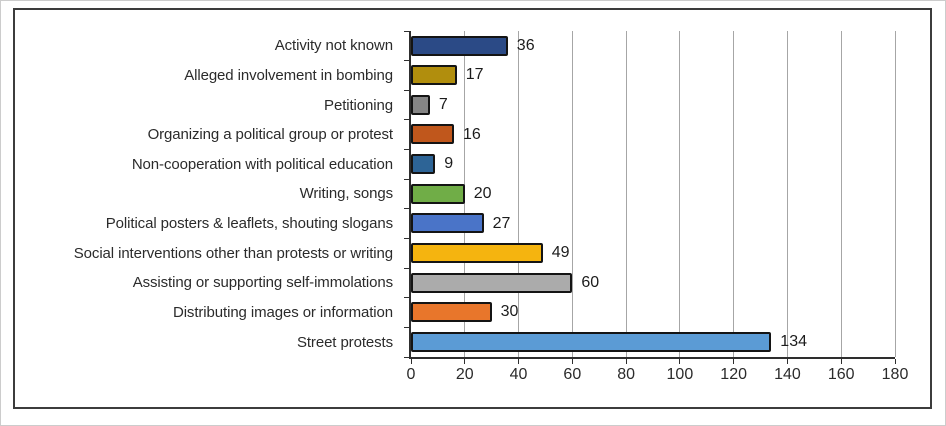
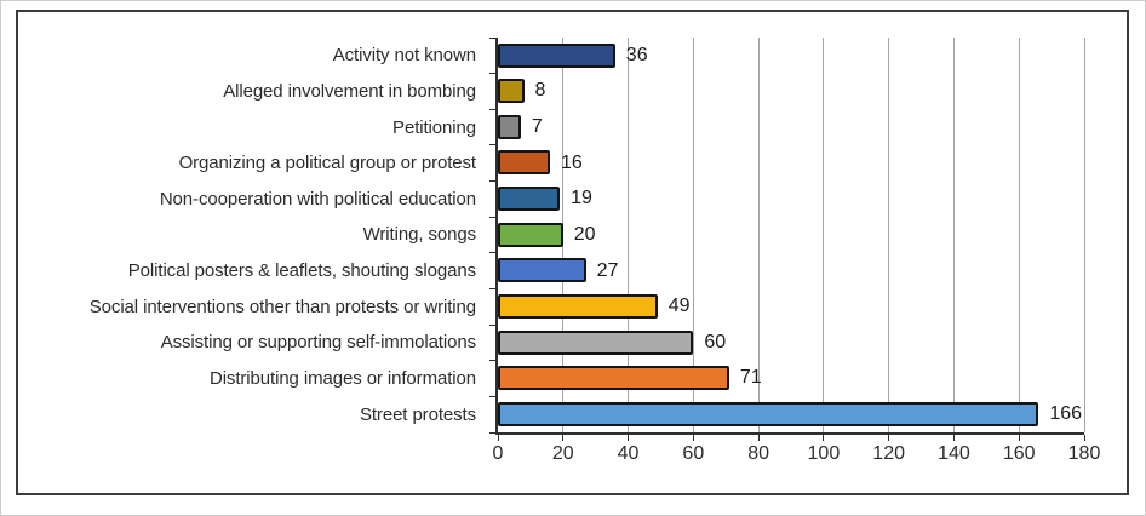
Alleged involvement in bombing: 17 -> 8
Non-cooperation with political education: 9 -> 19
Distributing images or information: 30 -> 71
Street protests: 134 -> 166
